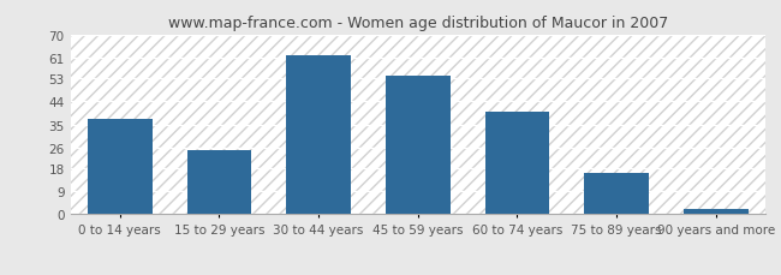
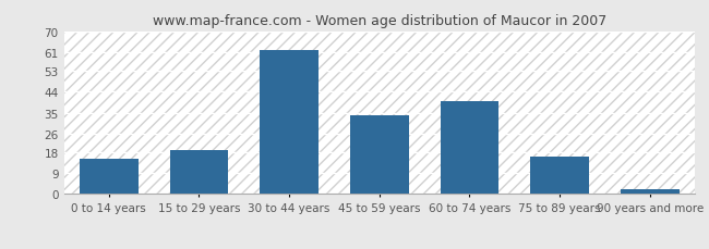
0 to 14 years: 37 -> 15
15 to 29 years: 25 -> 19
45 to 59 years: 54 -> 34
